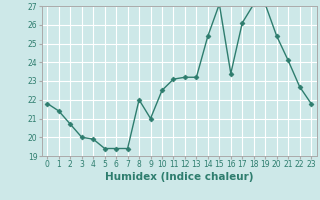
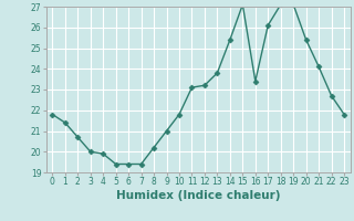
8: 22.0 -> 20.2
10: 22.5 -> 21.8
13: 23.2 -> 23.8
